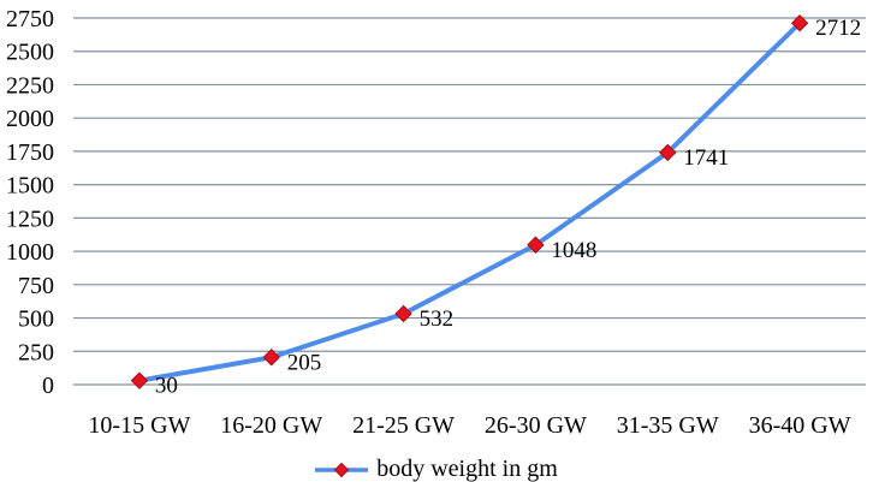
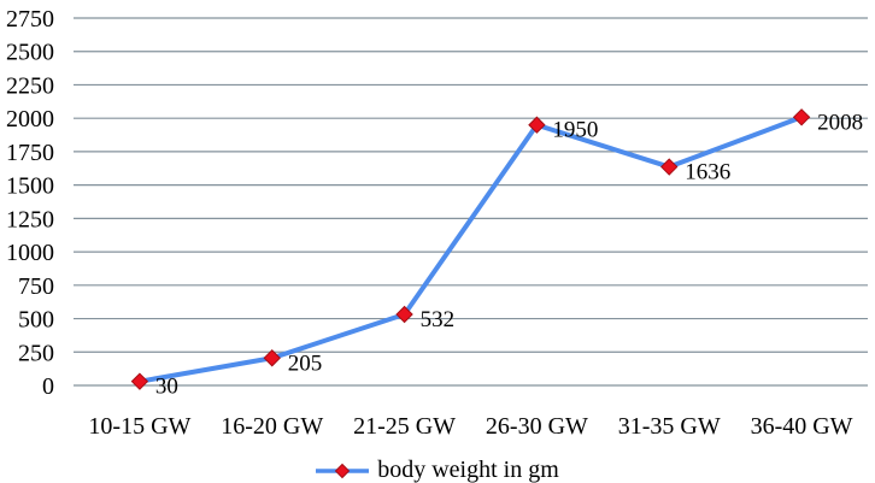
26-30 GW: 1048 -> 1950
31-35 GW: 1741 -> 1636
36-40 GW: 2712 -> 2008
